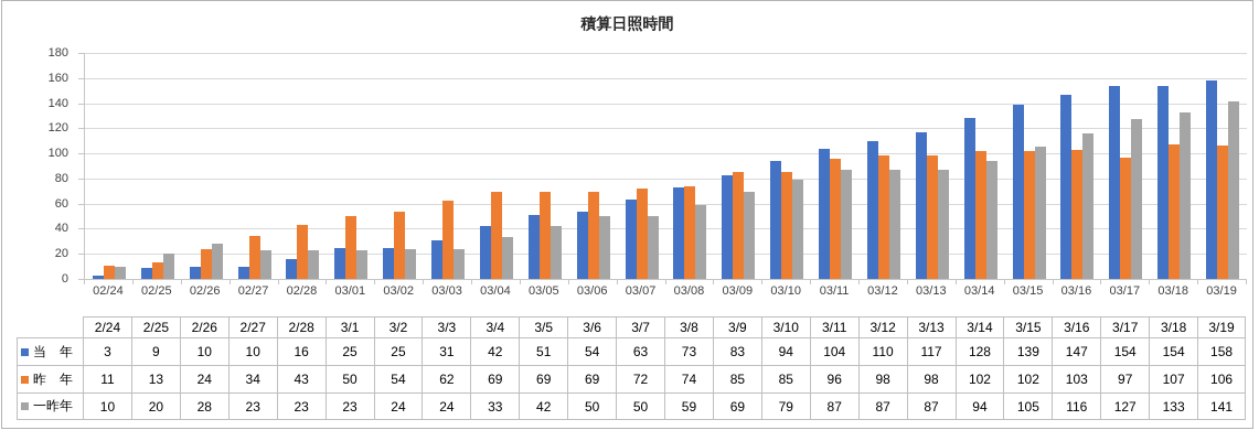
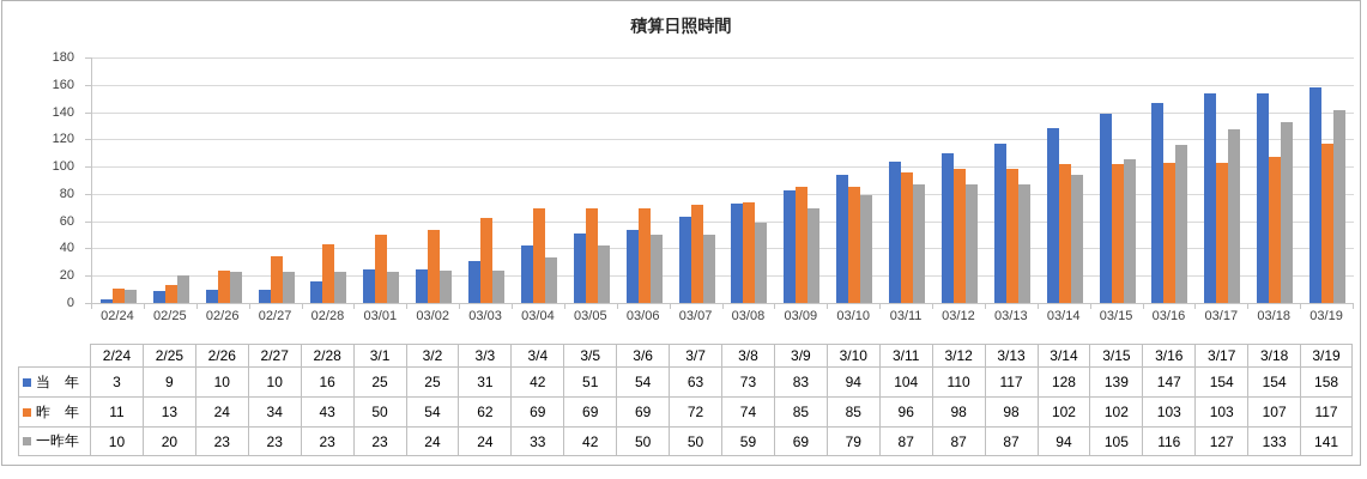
一昨年/02/26: 28 -> 23
昨 年/03/17: 97 -> 103
昨 年/03/19: 106 -> 117
